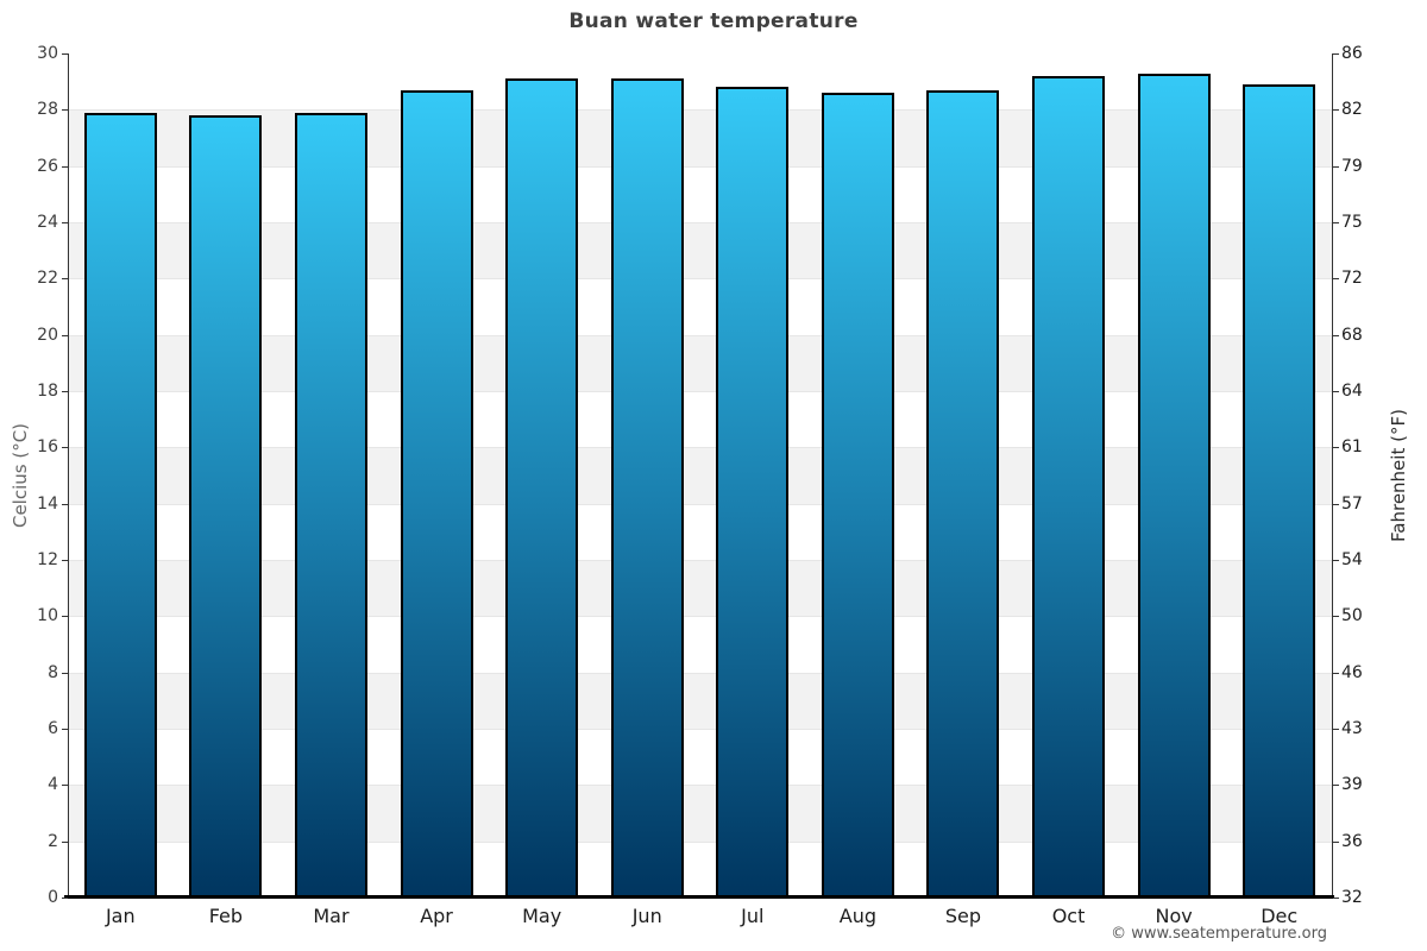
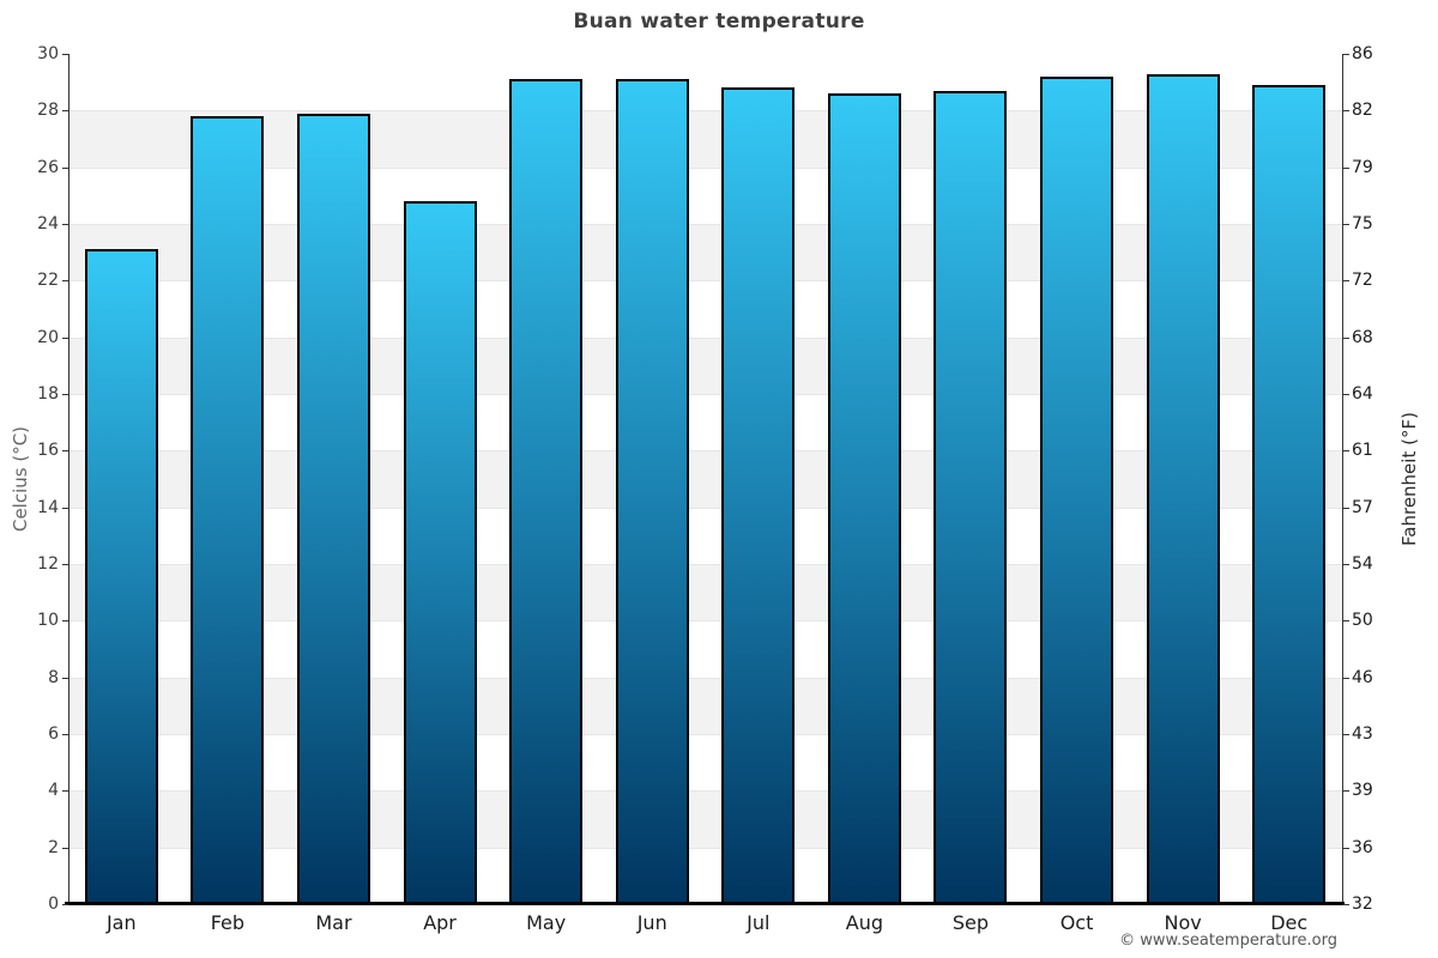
Jan: 27.9 -> 23.1
Apr: 28.7 -> 24.8
